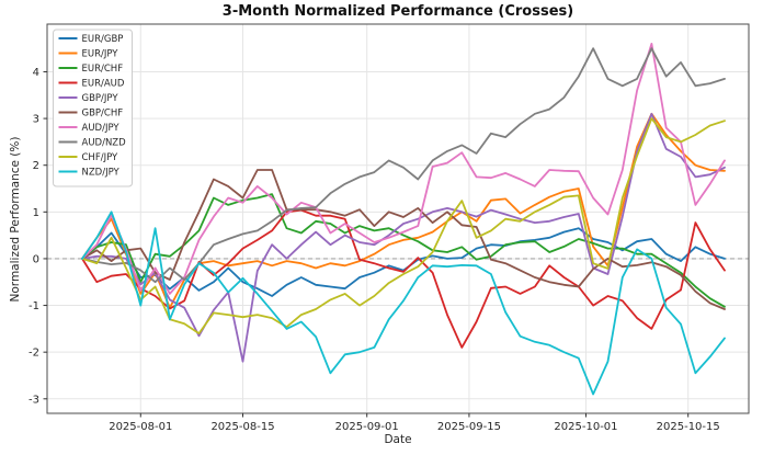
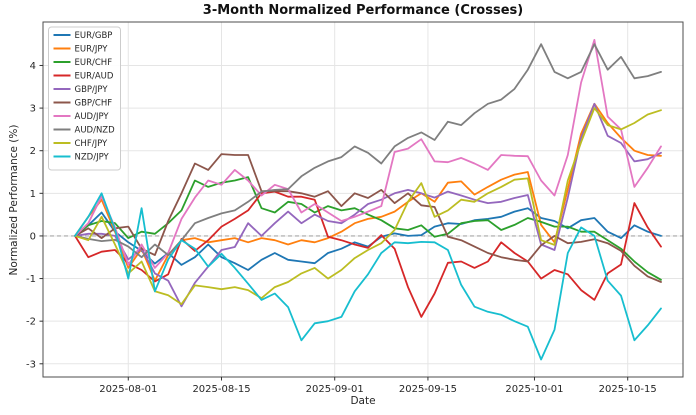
EUR/GBP/2025-08-01: -0.4 -> -0.1
EUR/CHF/2025-08-01: -0.5 -> -0.1
GBP/JPY/2025-08-15: -2.2 -> -0.3
GBP/CHF/2025-08-15: 1.3 -> 1.9
